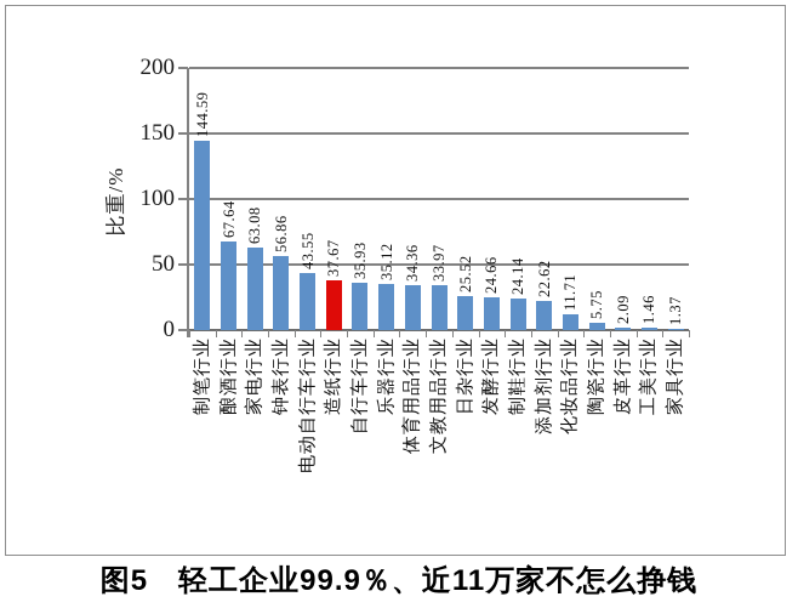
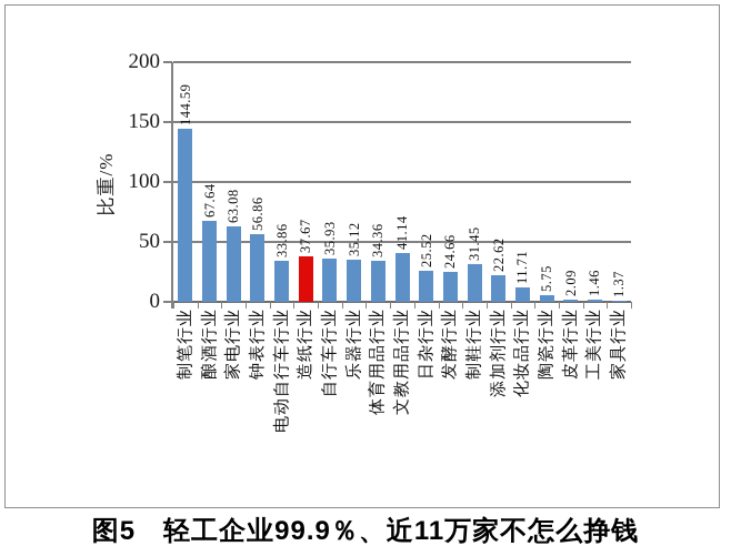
电动自行车行业: 43.55 -> 33.86
文教用品行业: 33.97 -> 41.14
制鞋行业: 24.14 -> 31.45
